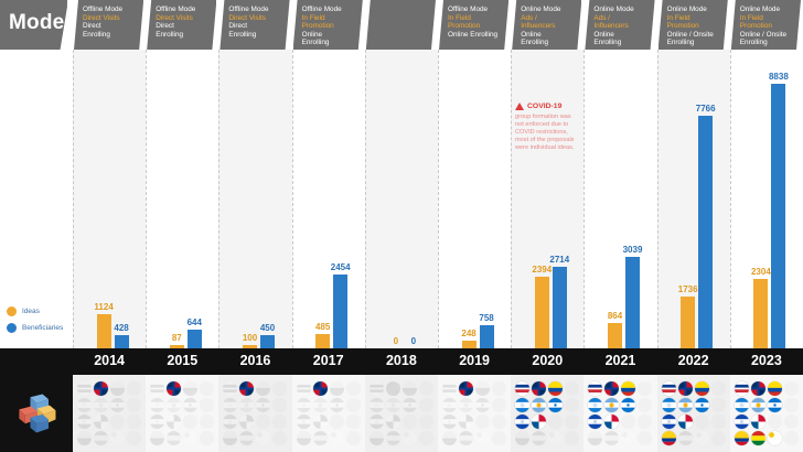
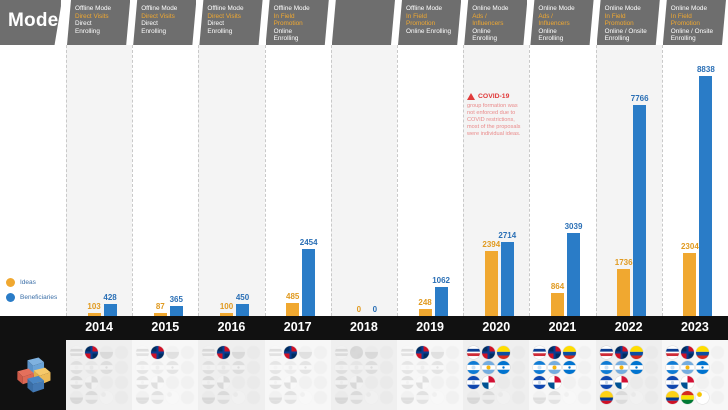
Ideas/2014: 1124 -> 103
Beneficiaries/2015: 644 -> 365
Beneficiaries/2019: 758 -> 1062
